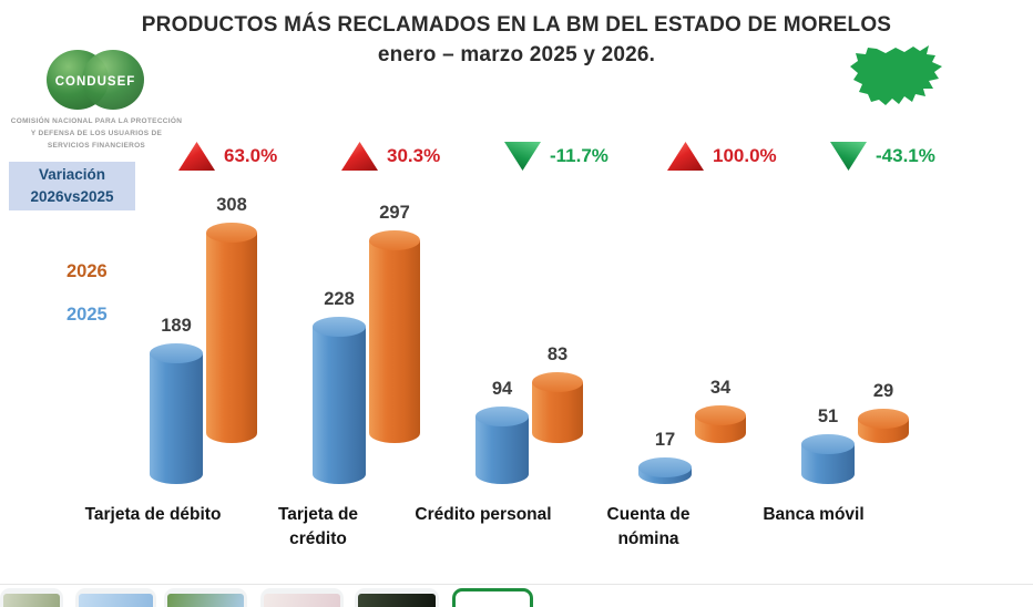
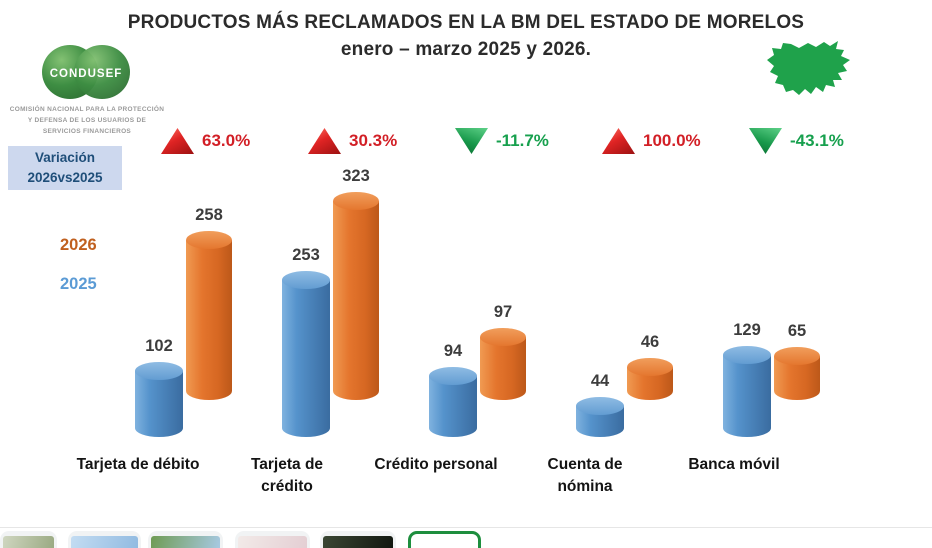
2025/Tarjeta de débito: 189 -> 102
2026/Tarjeta de débito: 308 -> 258
2025/Tarjeta de crédito: 228 -> 253
2026/Tarjeta de crédito: 297 -> 323
2026/Crédito personal: 83 -> 97
2025/Cuenta de nómina: 17 -> 44
2026/Cuenta de nómina: 34 -> 46
2025/Banca móvil: 51 -> 129
2026/Banca móvil: 29 -> 65
